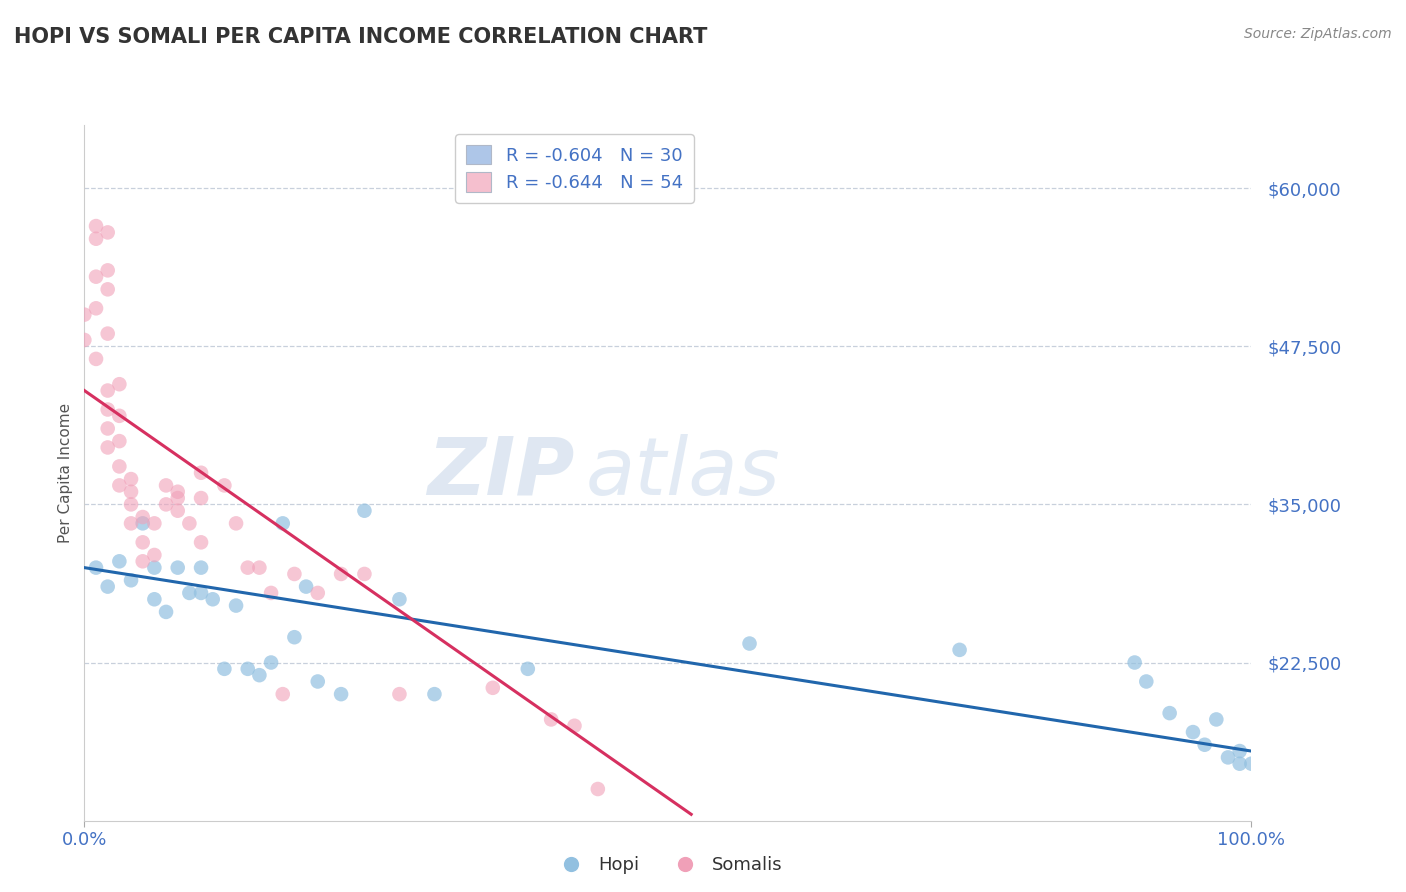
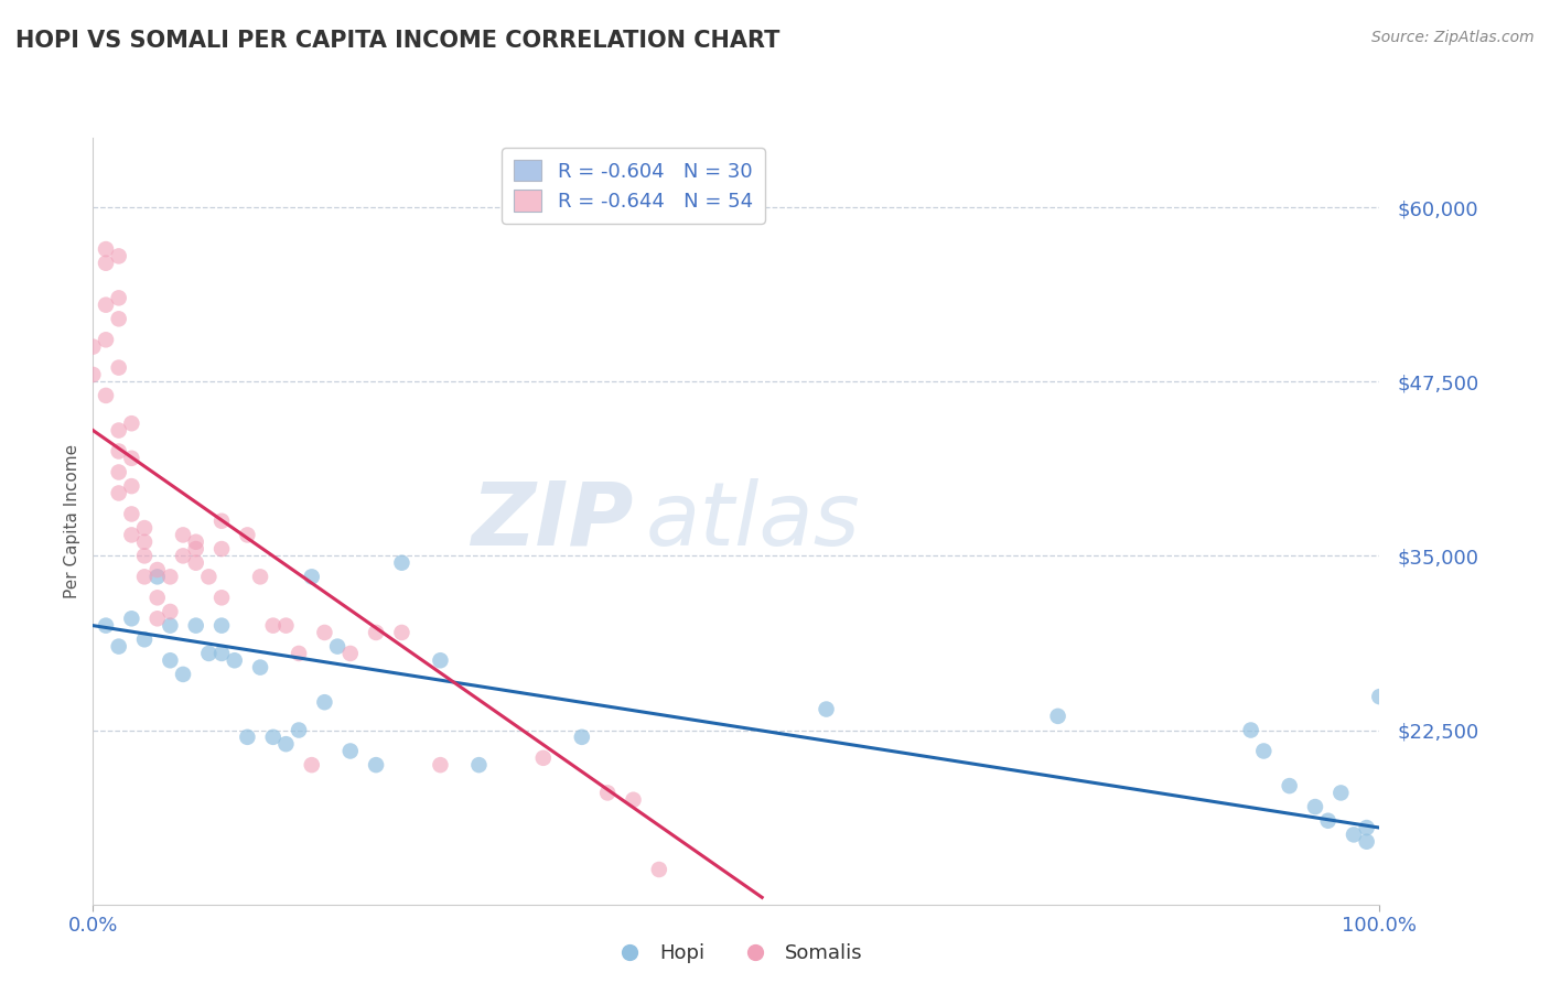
Hopi/100.0%: $14,500 -> $24,900
